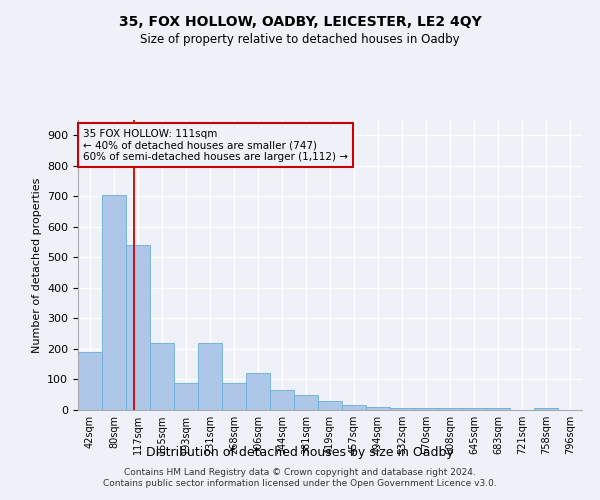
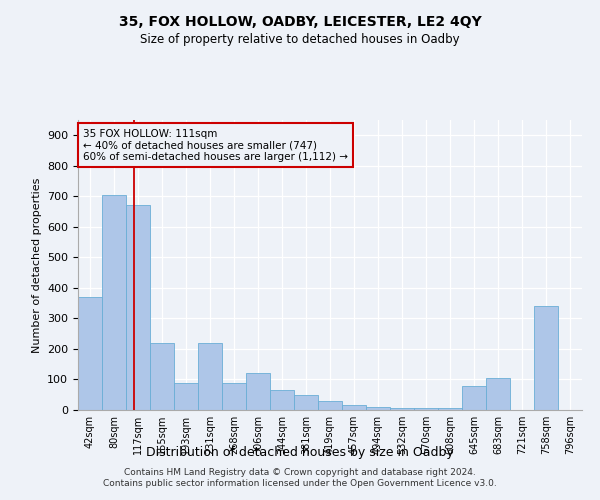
42sqm: 190 -> 370
117sqm: 540 -> 670
645sqm: 5 -> 80
683sqm: 5 -> 105
758sqm: 5 -> 340
